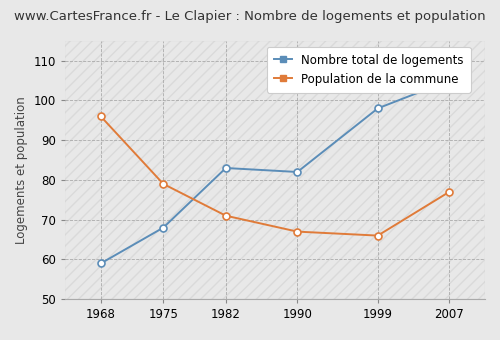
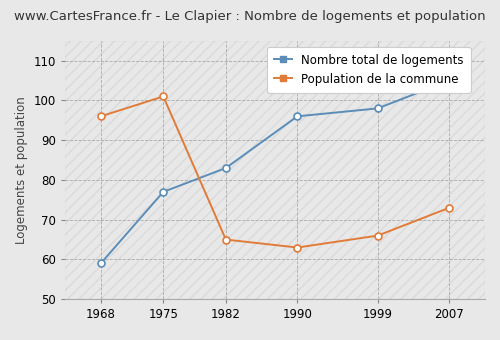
Nombre total de logements/1975: 68 -> 77
Population de la commune/1975: 79 -> 101
Population de la commune/1982: 71 -> 65
Nombre total de logements/1990: 82 -> 96
Population de la commune/1990: 67 -> 63
Population de la commune/2007: 77 -> 73
